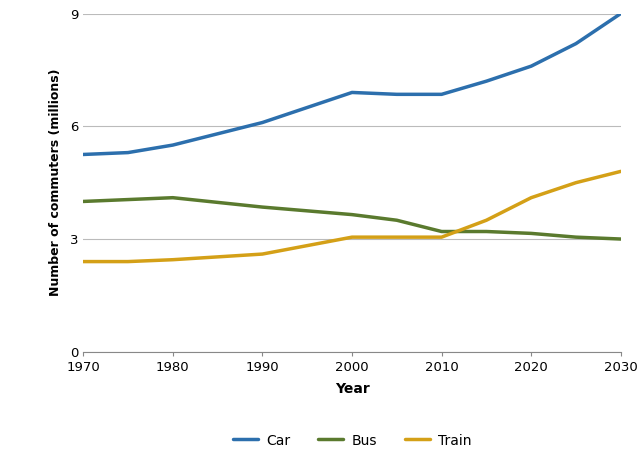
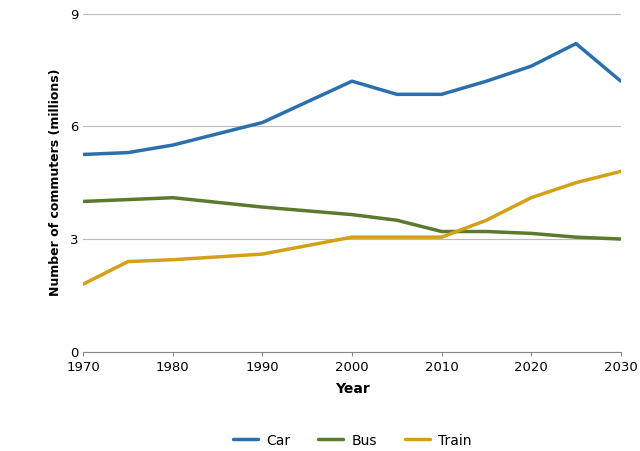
Train/1970: 2.40 -> 1.80
Car/2000: 6.90 -> 7.20
Car/2030: 9.00 -> 7.20
